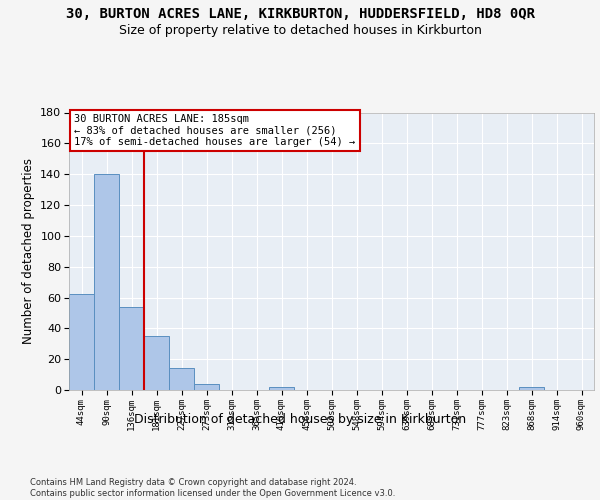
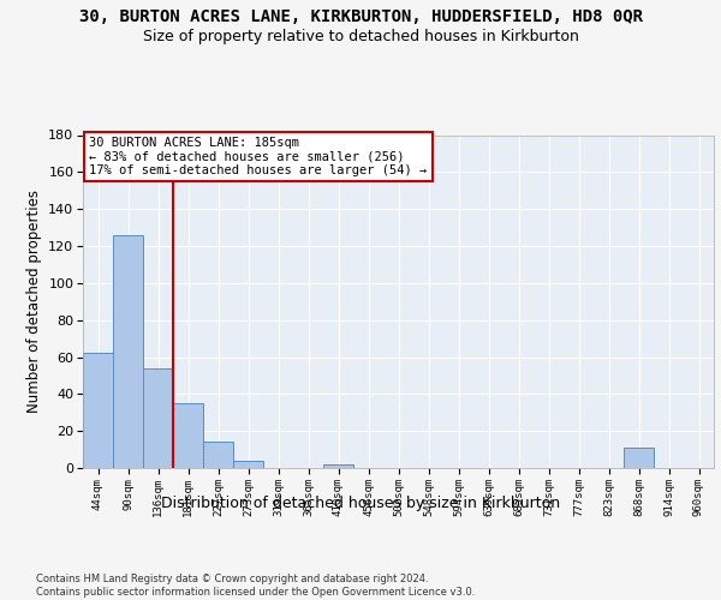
90sqm: 140 -> 126
868sqm: 2 -> 11
